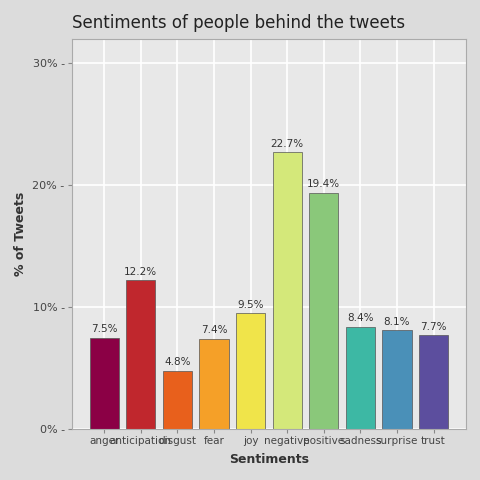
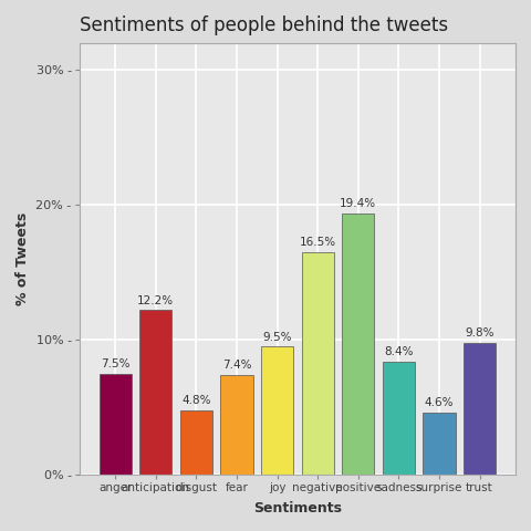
negative: 22.7% -> 16.5%
surprise: 8.1% -> 4.6%
trust: 7.7% -> 9.8%
